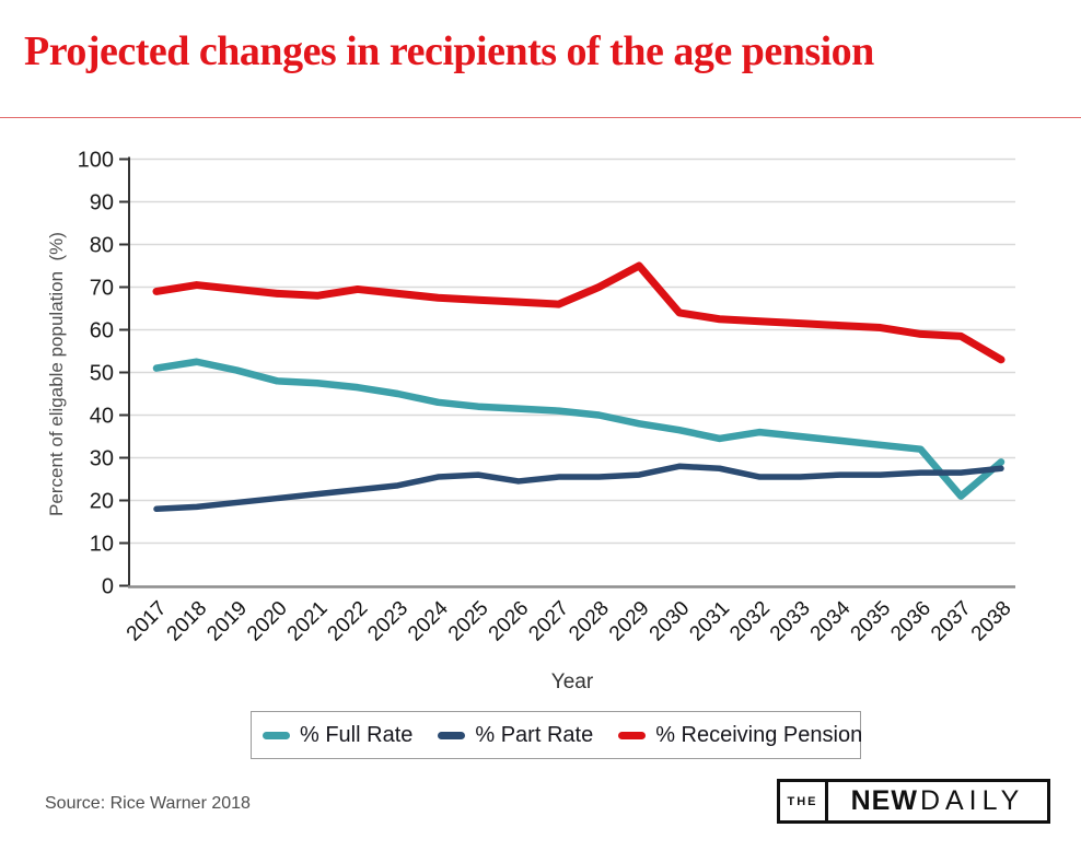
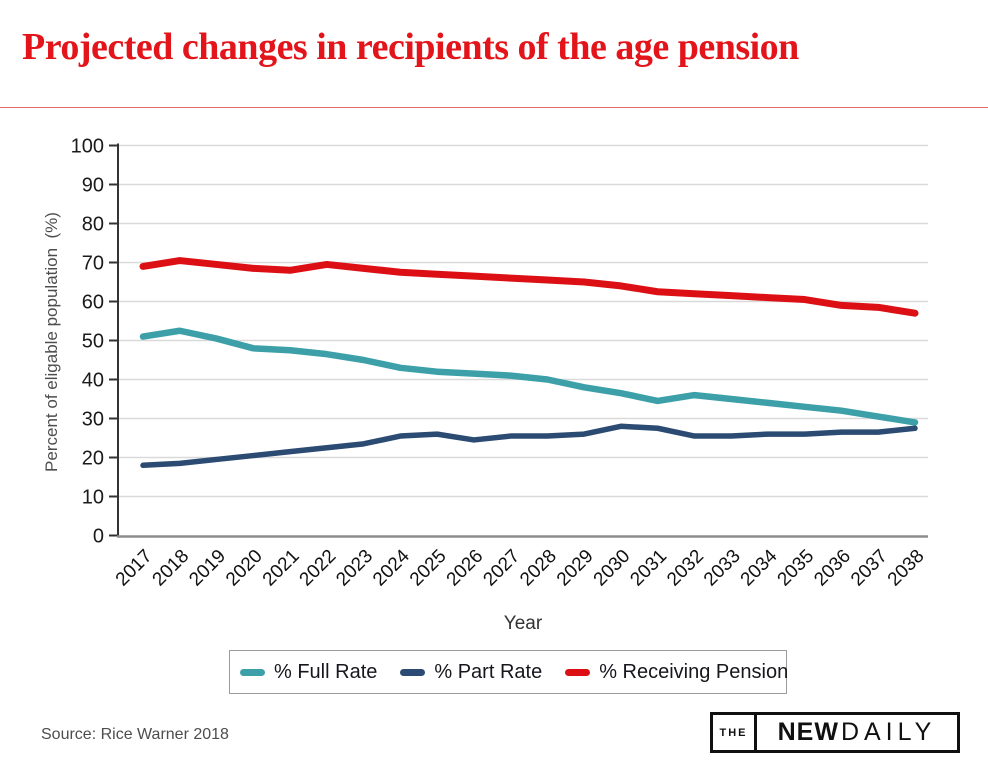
% Receiving Pension/2028: 70 -> 66
% Receiving Pension/2029: 75 -> 65
% Full Rate/2037: 21 -> 30
% Receiving Pension/2038: 53 -> 57
